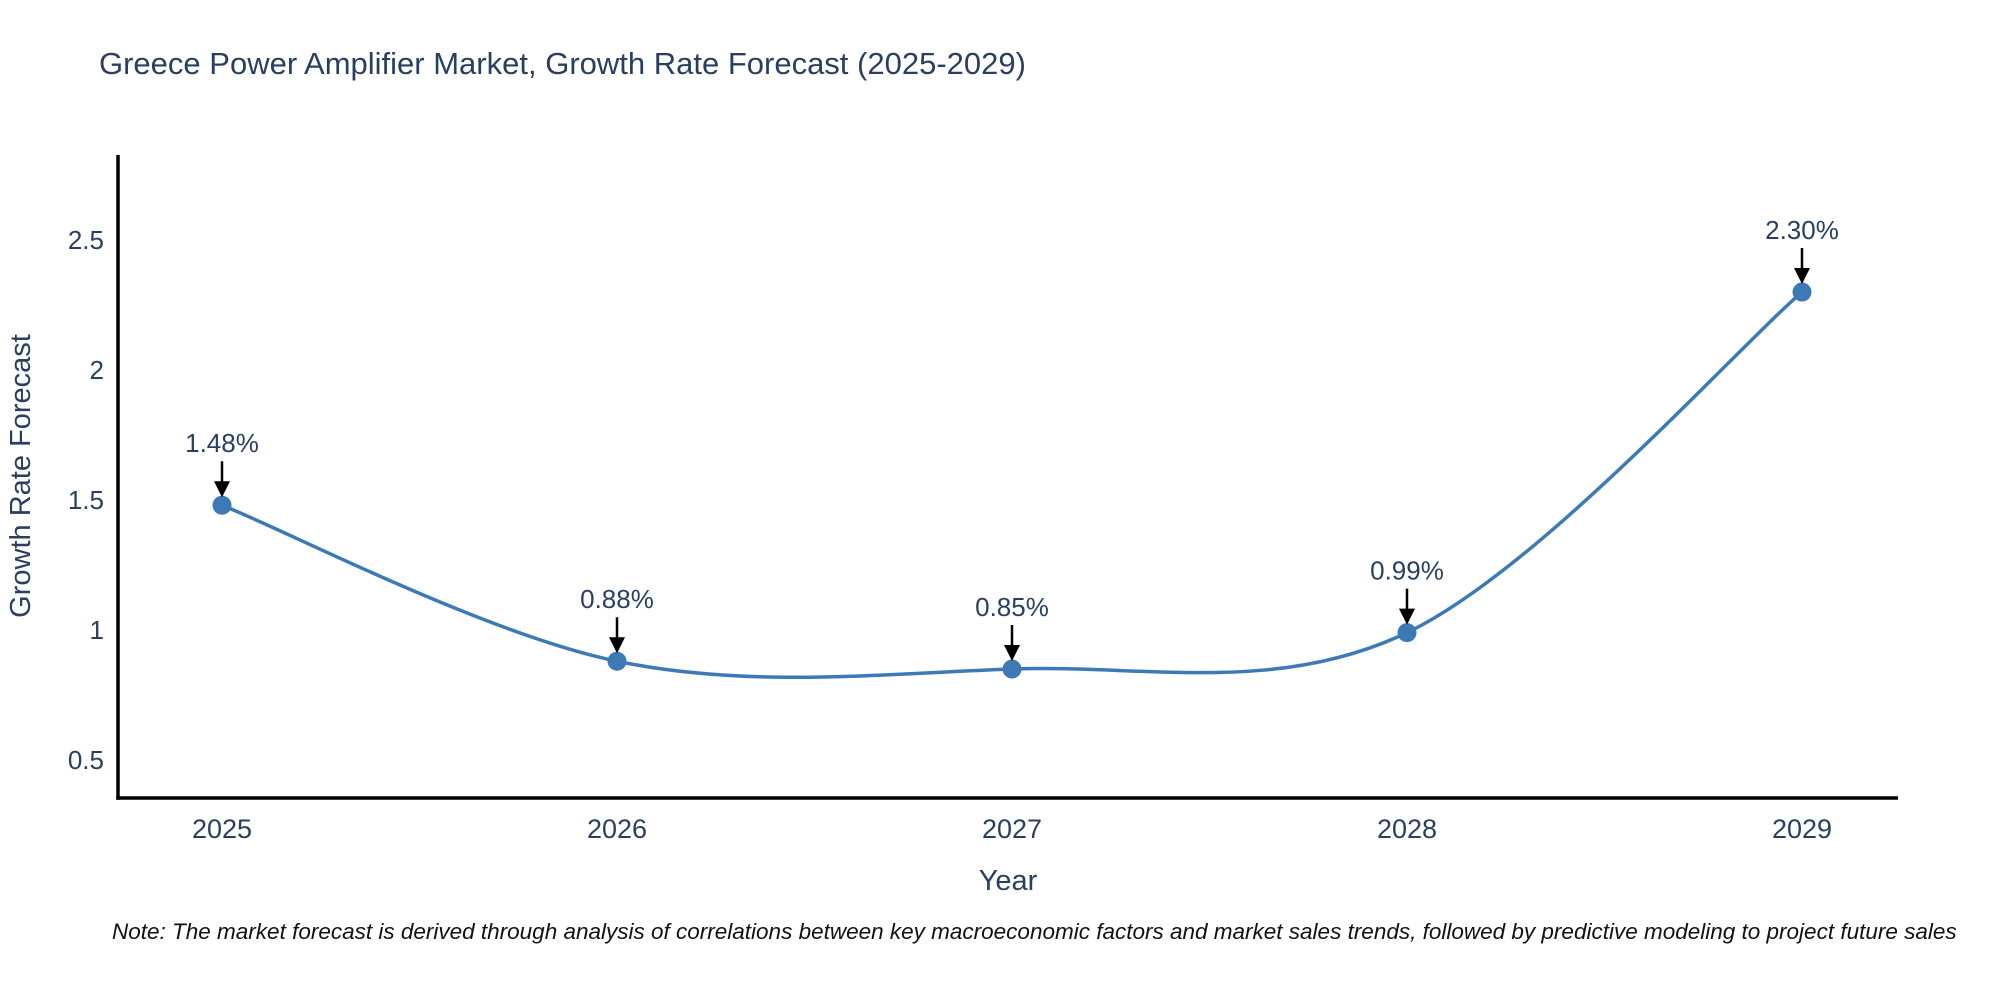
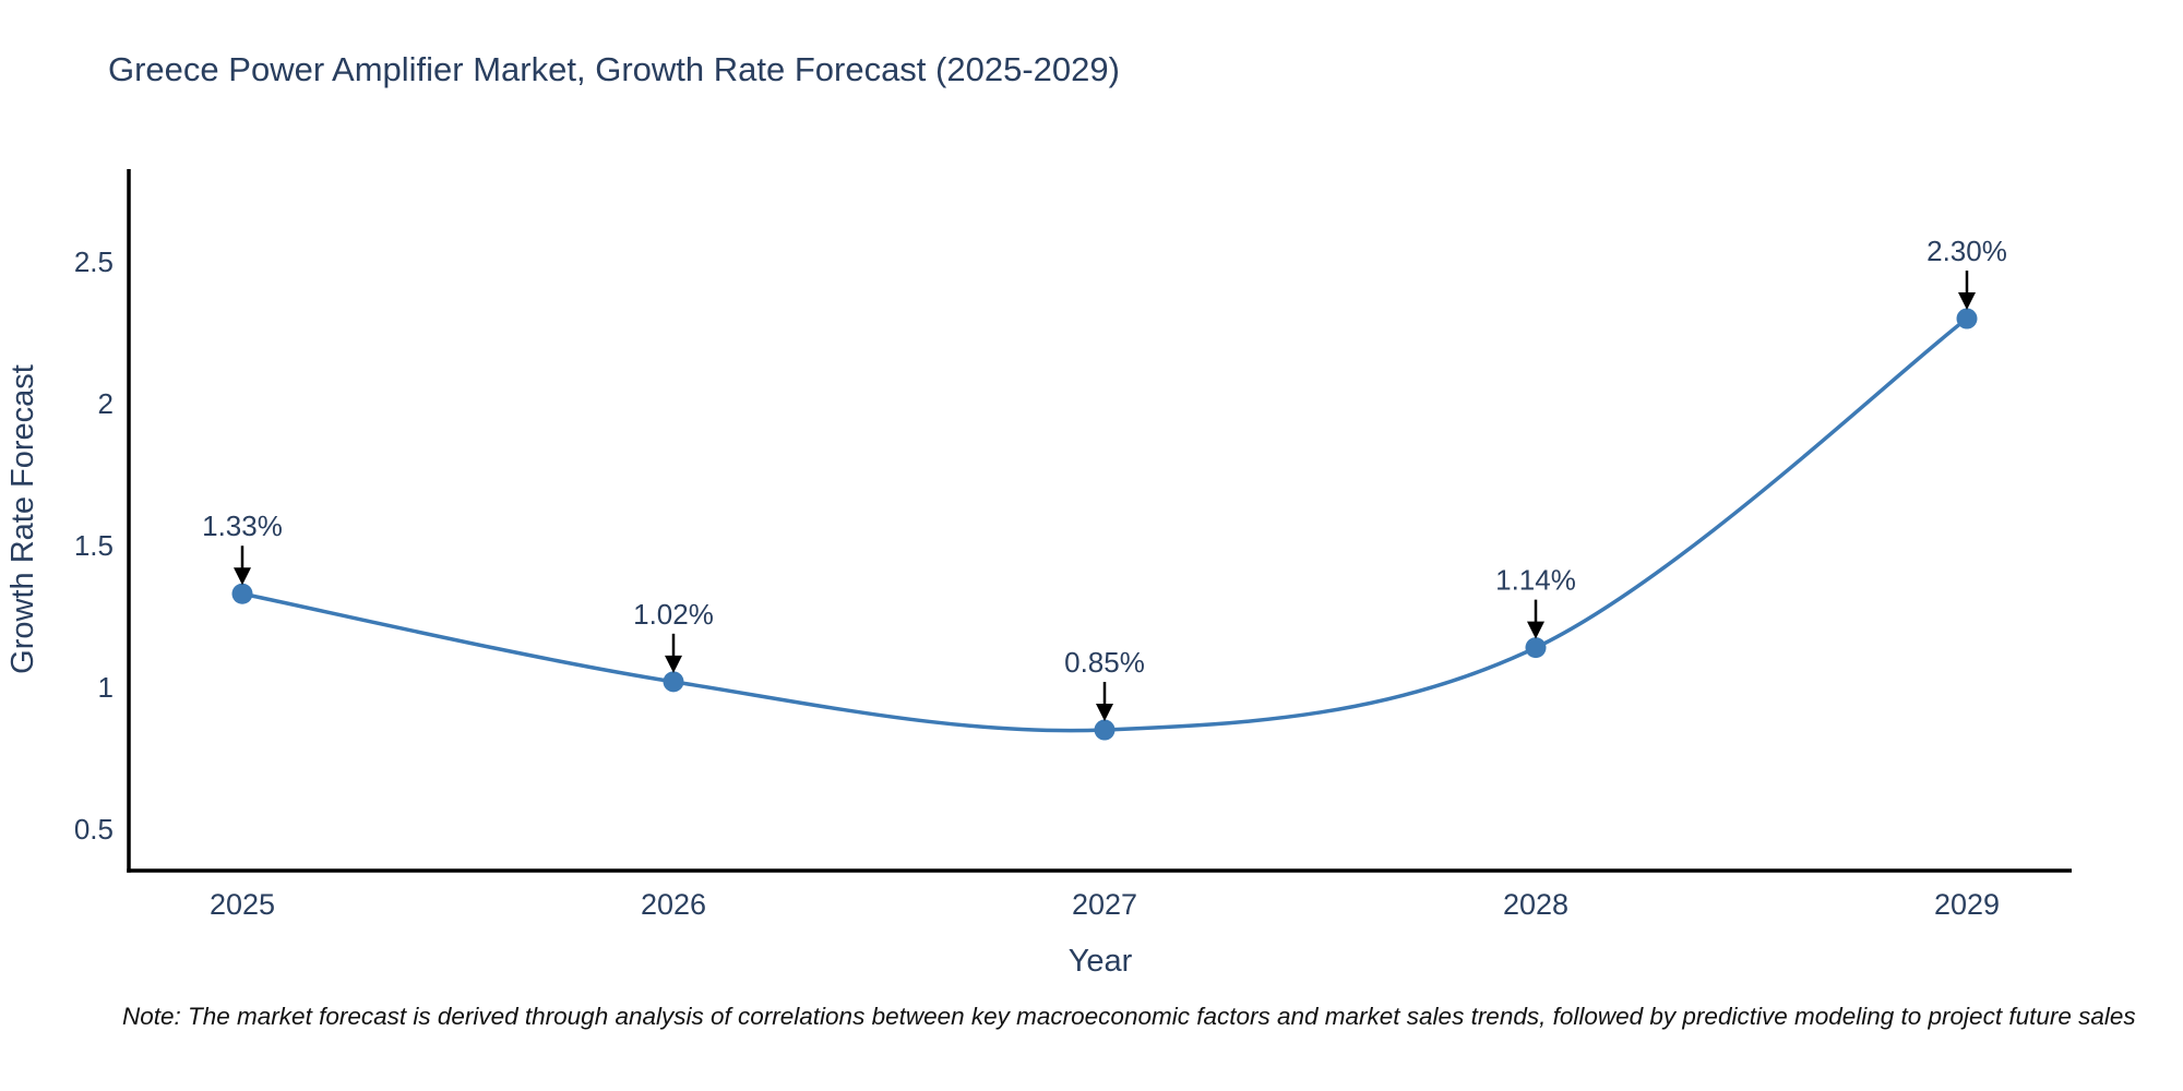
2025: 1.48% -> 1.33%
2026: 0.88% -> 1.02%
2028: 0.99% -> 1.14%
